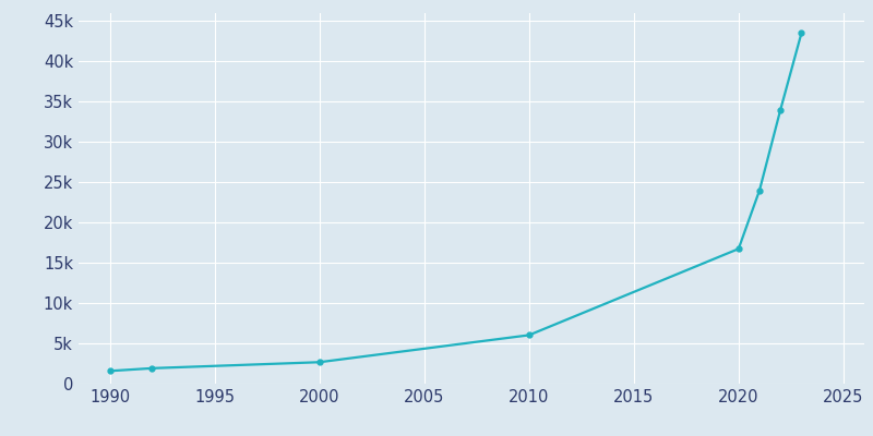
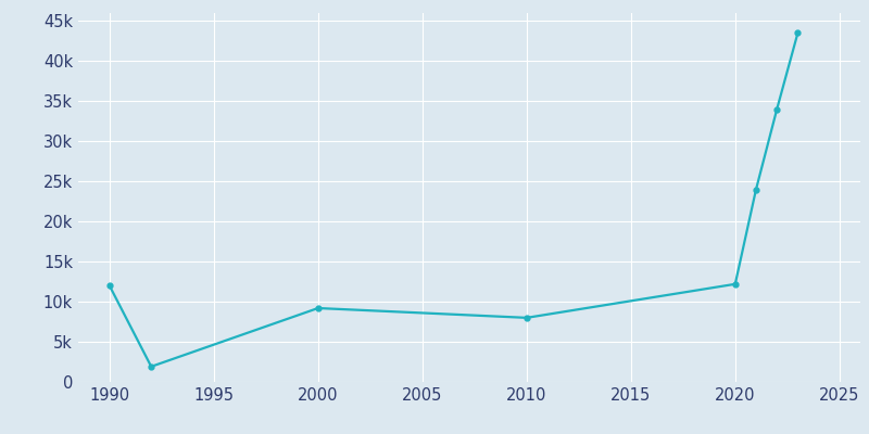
1990: 1.6k -> 12.0k
2000: 2.7k -> 9.2k
2010: 6.0k -> 8.0k
2020: 16.7k -> 12.2k
